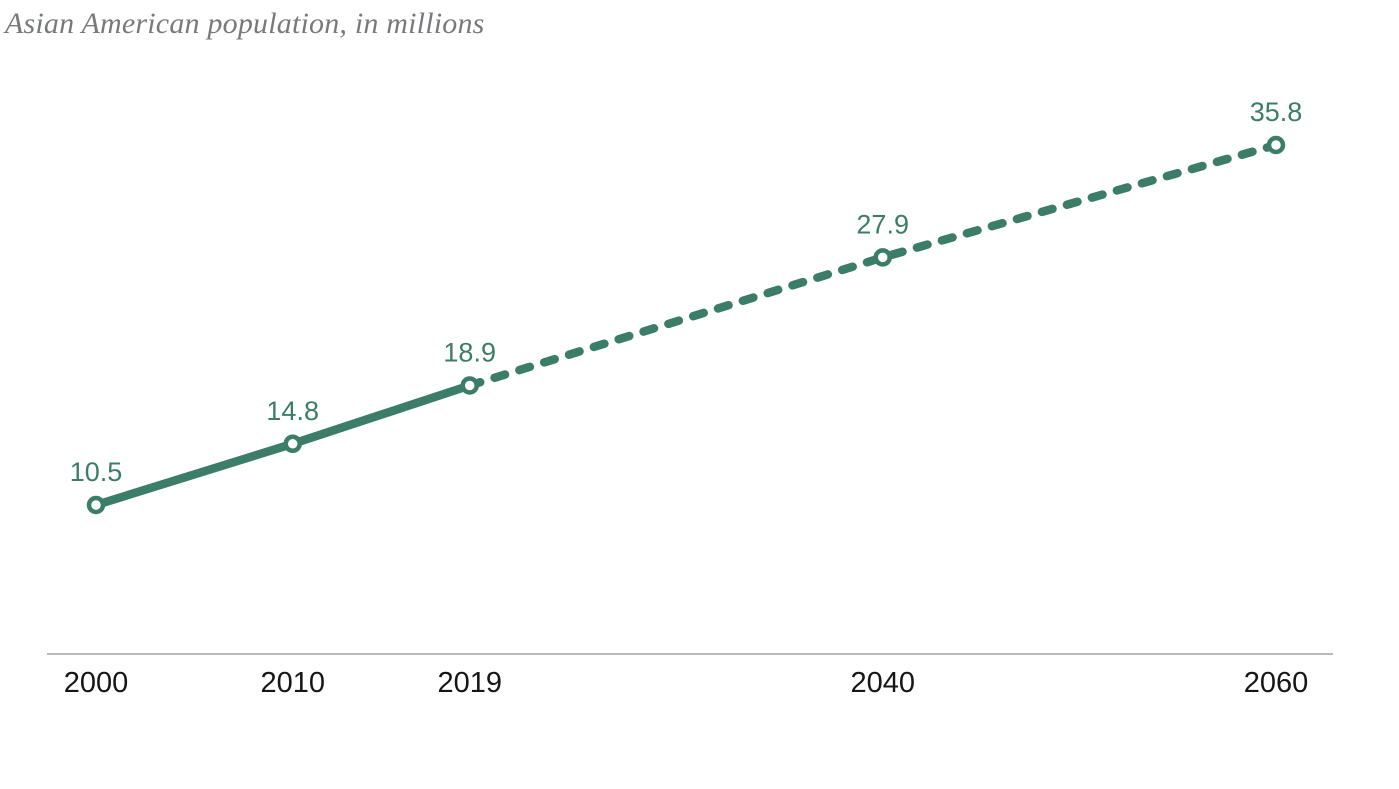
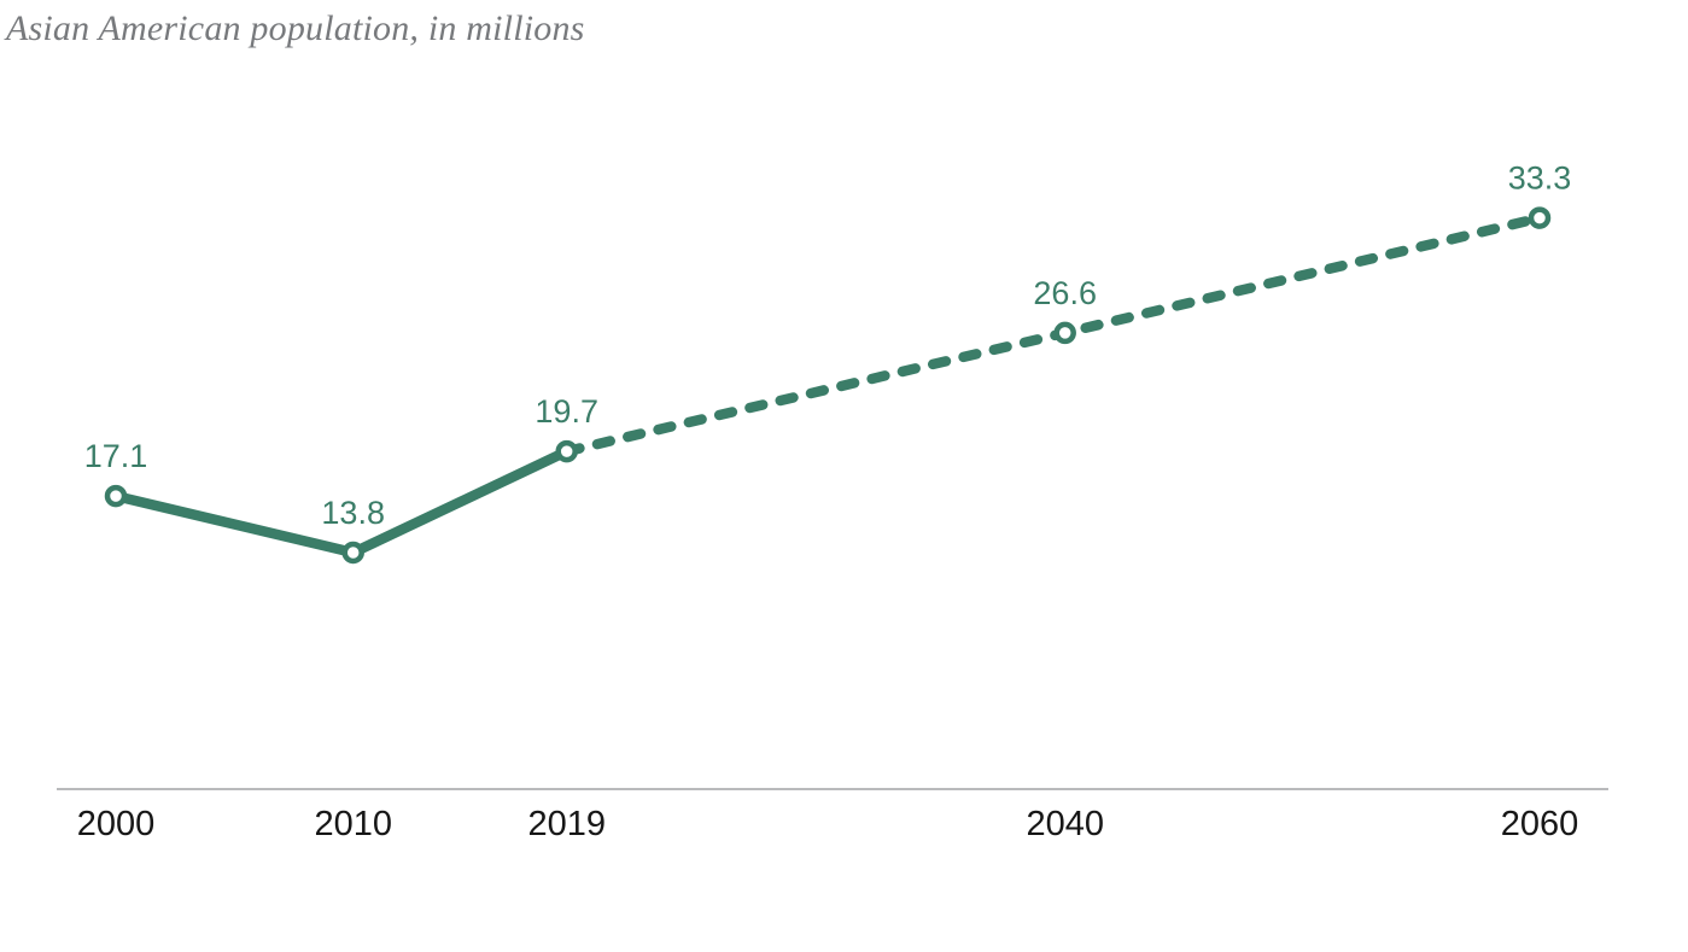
2000: 10.5 -> 17.1
2010: 14.8 -> 13.8
2019: 18.9 -> 19.7
2040: 27.9 -> 26.6
2060: 35.8 -> 33.3
